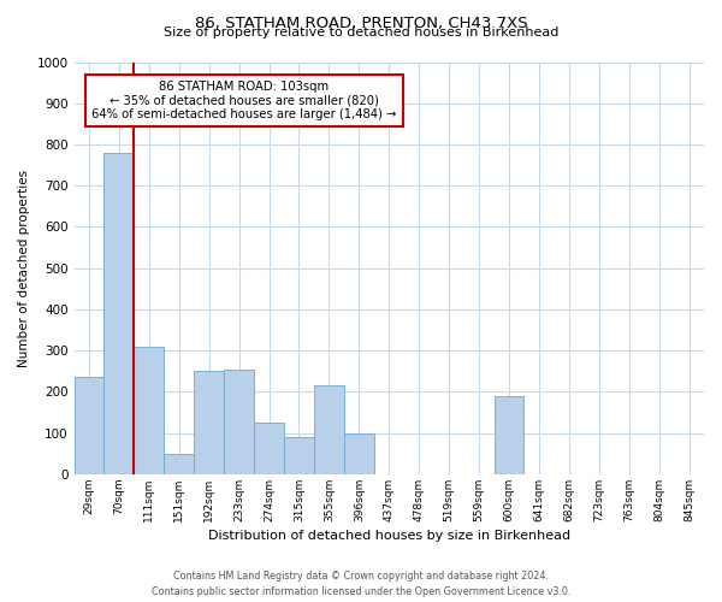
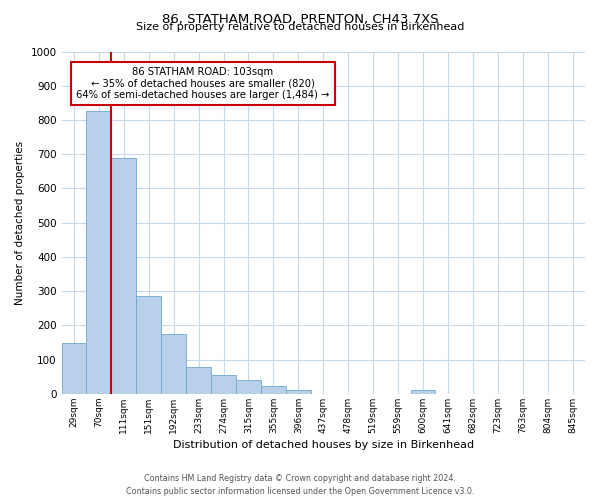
29sqm: 235 -> 150
70sqm: 780 -> 825
111sqm: 310 -> 690
151sqm: 50 -> 285
192sqm: 250 -> 175
233sqm: 255 -> 80
274sqm: 125 -> 55
315sqm: 90 -> 40
355sqm: 215 -> 22
396sqm: 100 -> 10
600sqm: 190 -> 10
